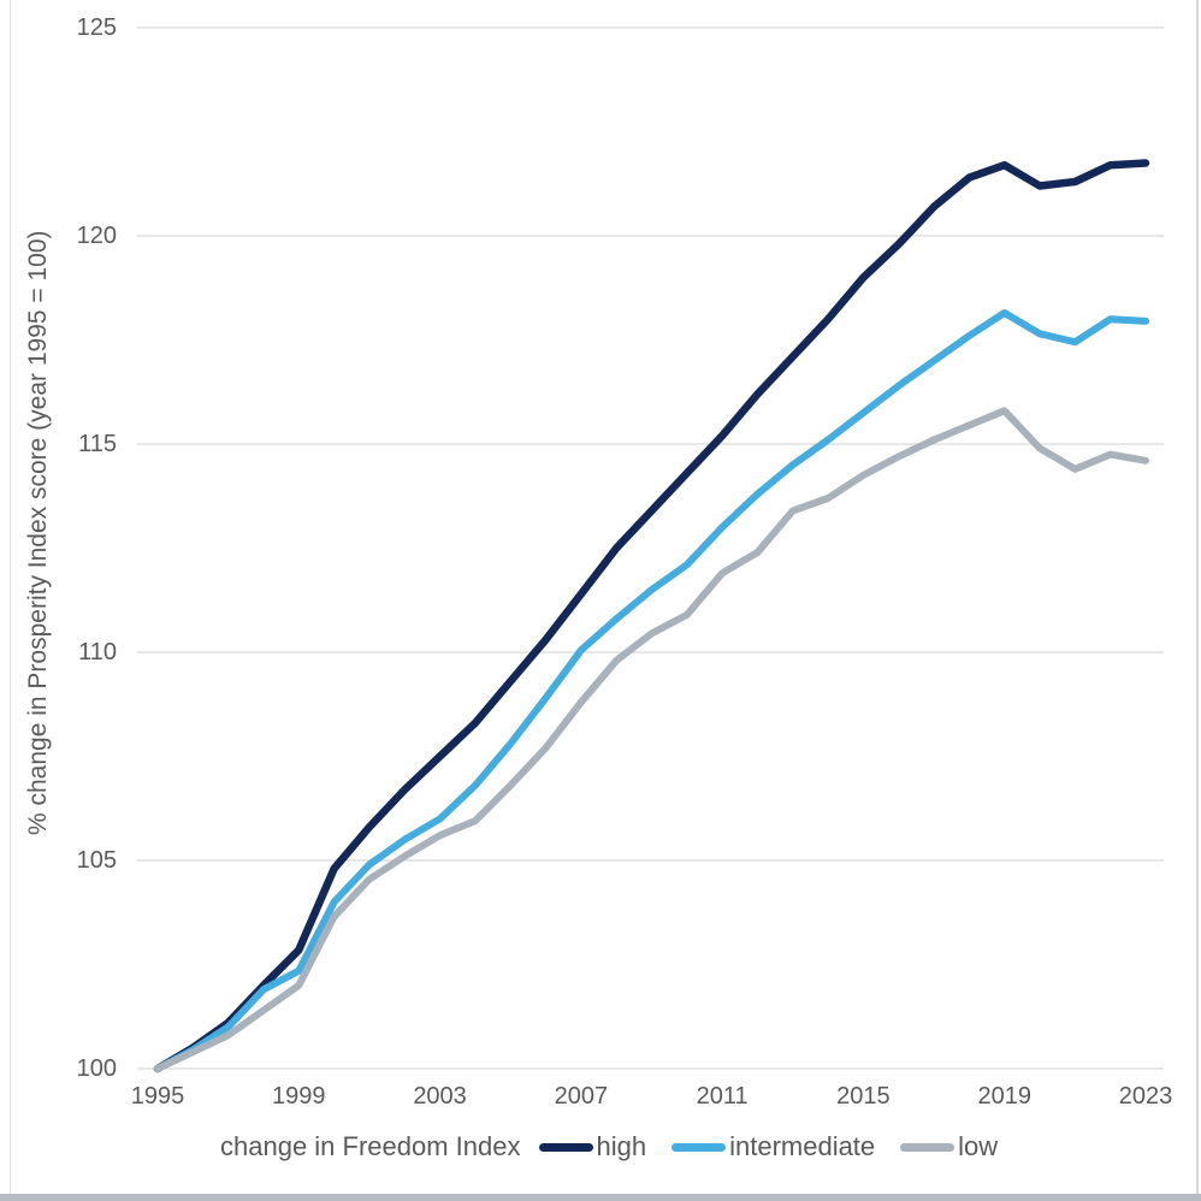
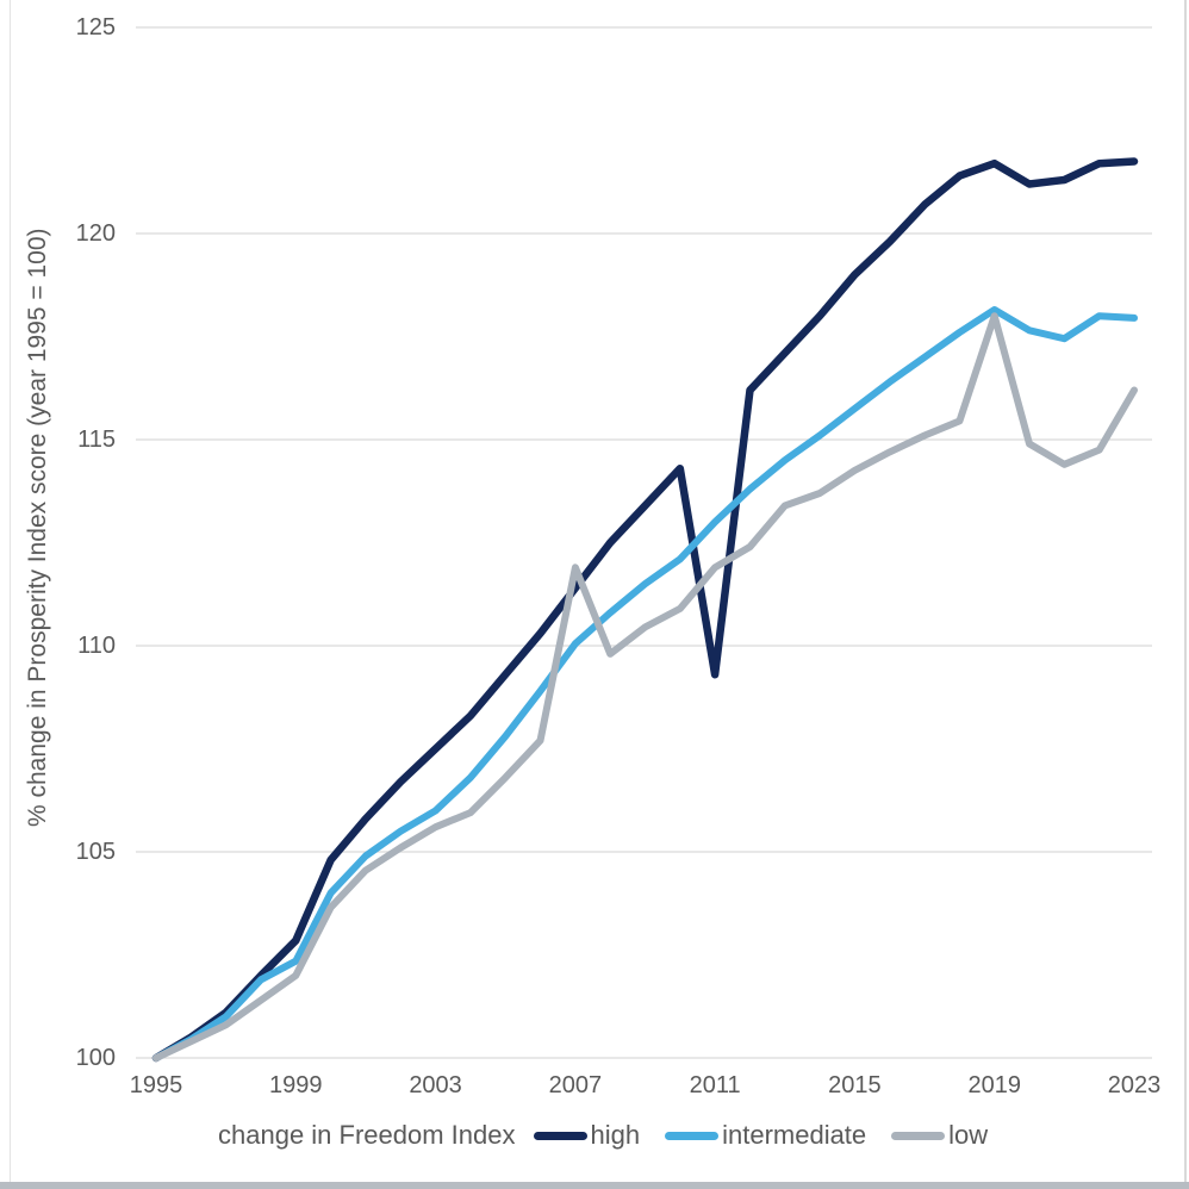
low/2007: 108.8 -> 111.9
high/2011: 115.2 -> 109.3
low/2019: 115.8 -> 118.0
low/2023: 114.6 -> 116.2
